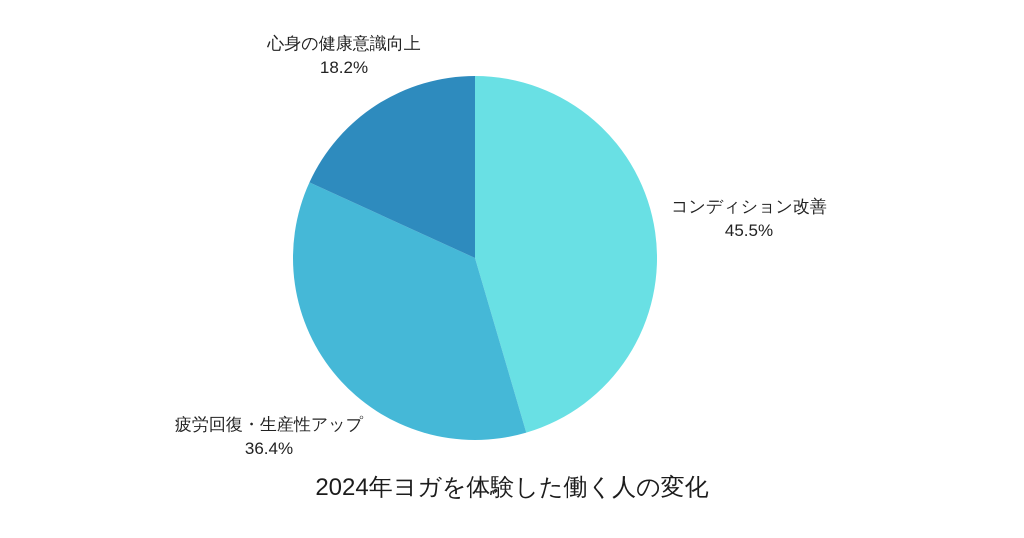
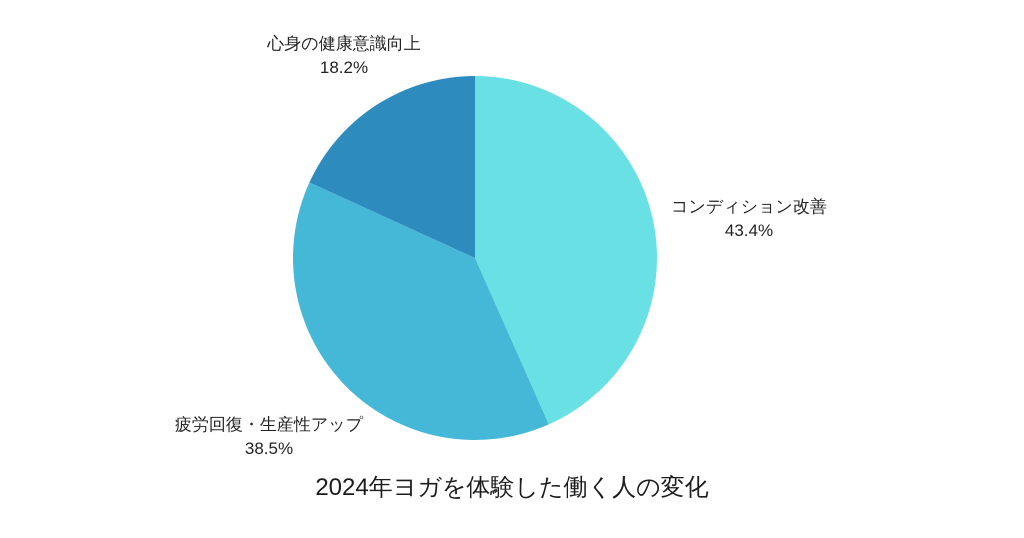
コンディション改善: 45.5% -> 43.4%
疲労回復・生産性アップ: 36.4% -> 38.5%
